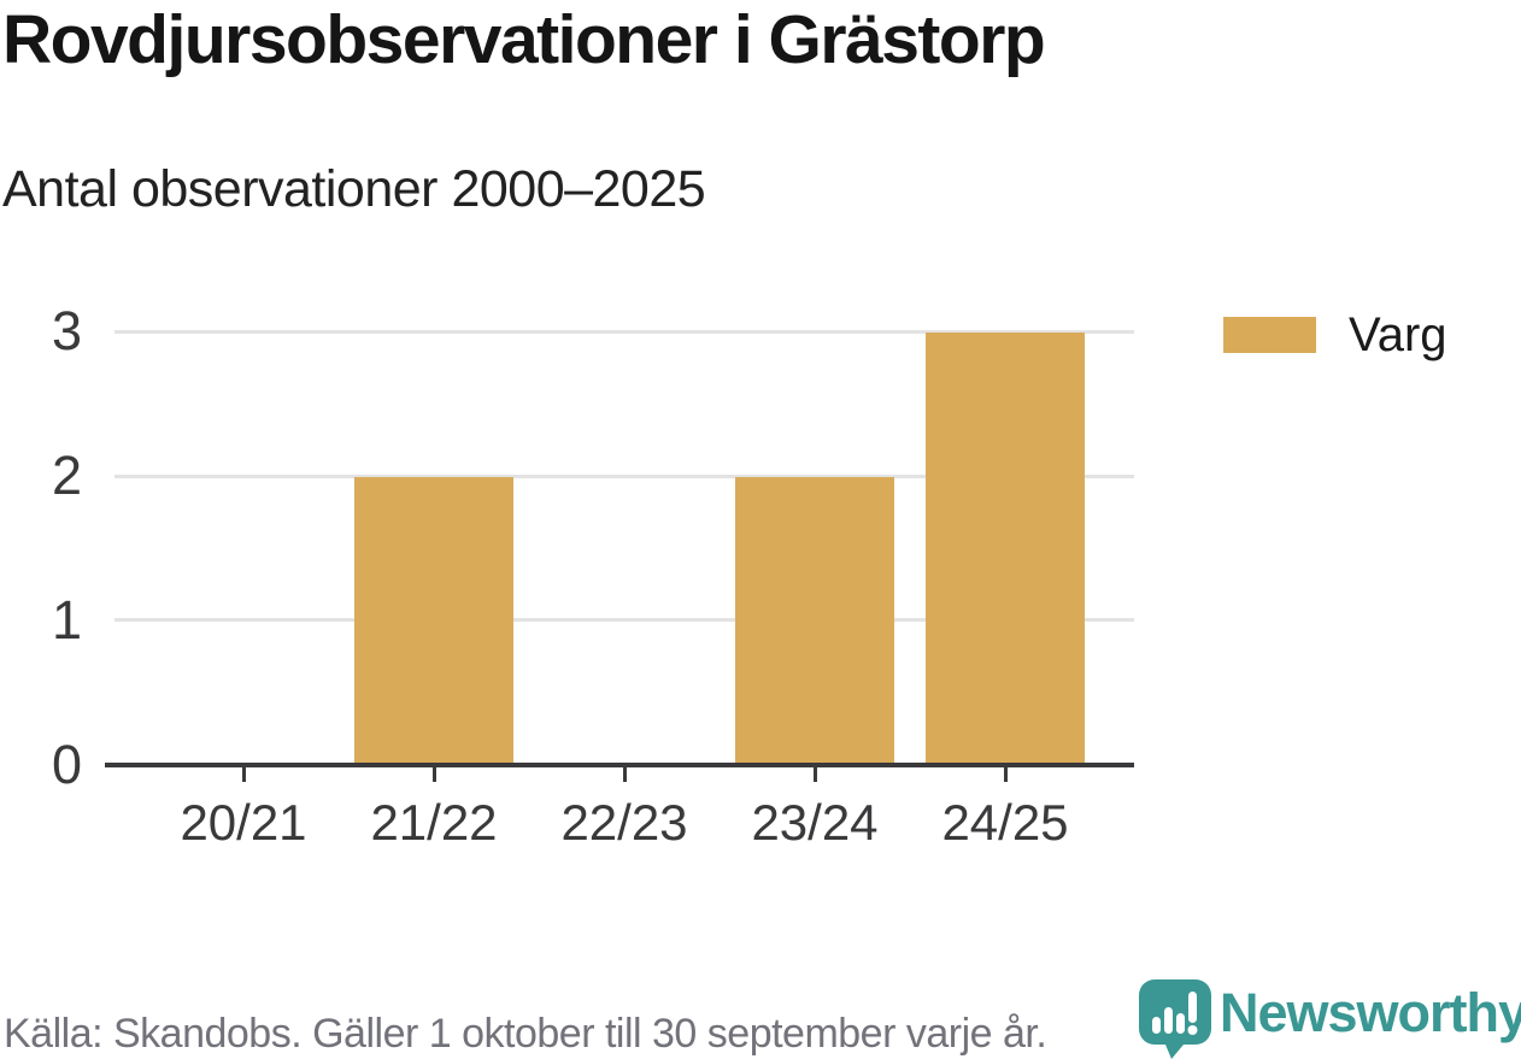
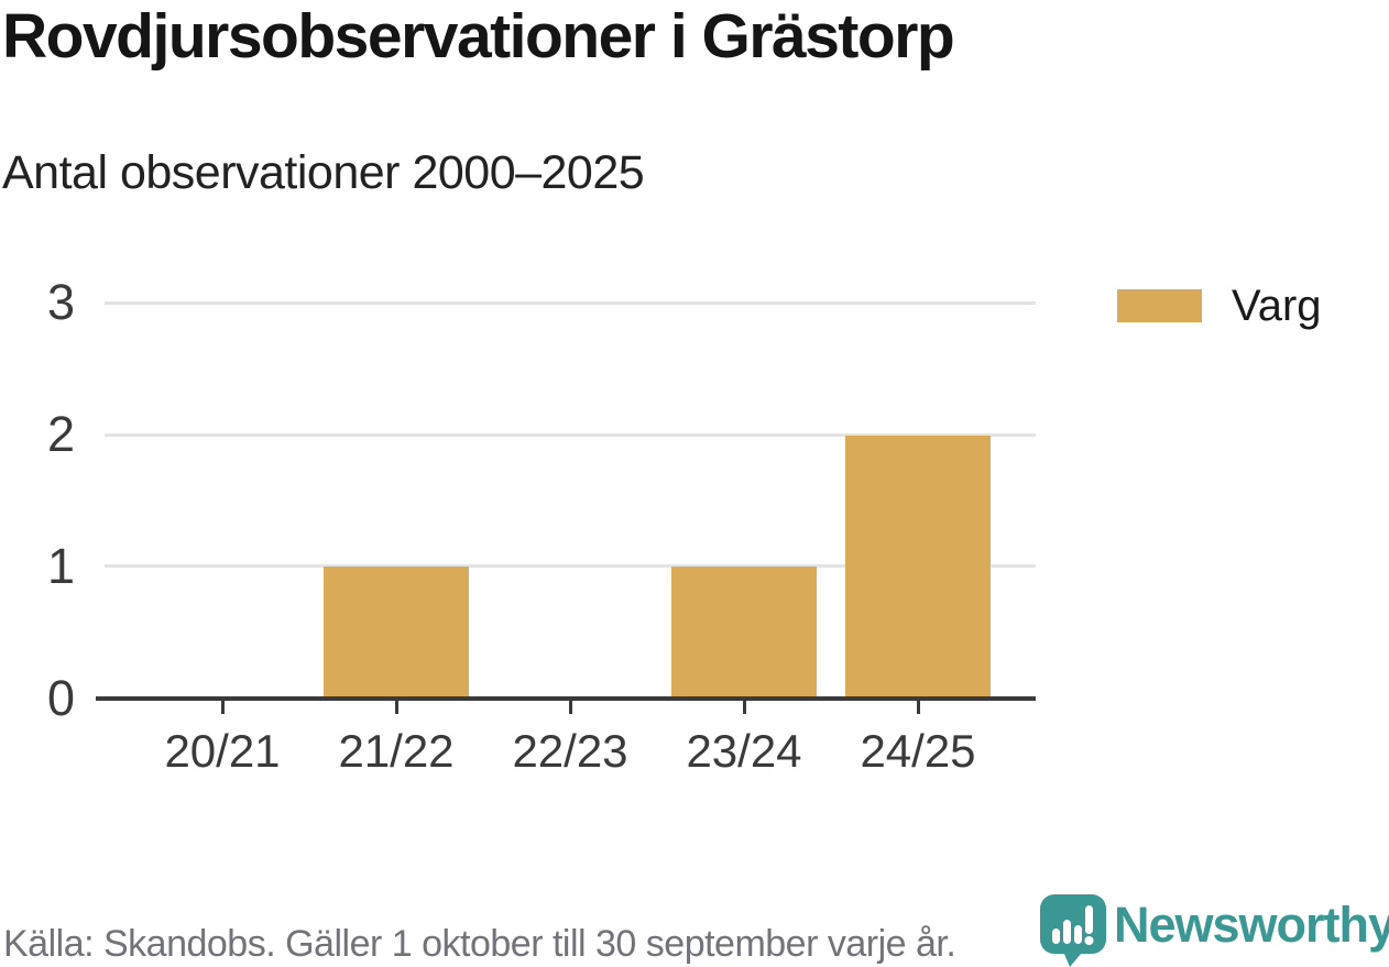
21/22: 2 -> 1
23/24: 2 -> 1
24/25: 3 -> 2
